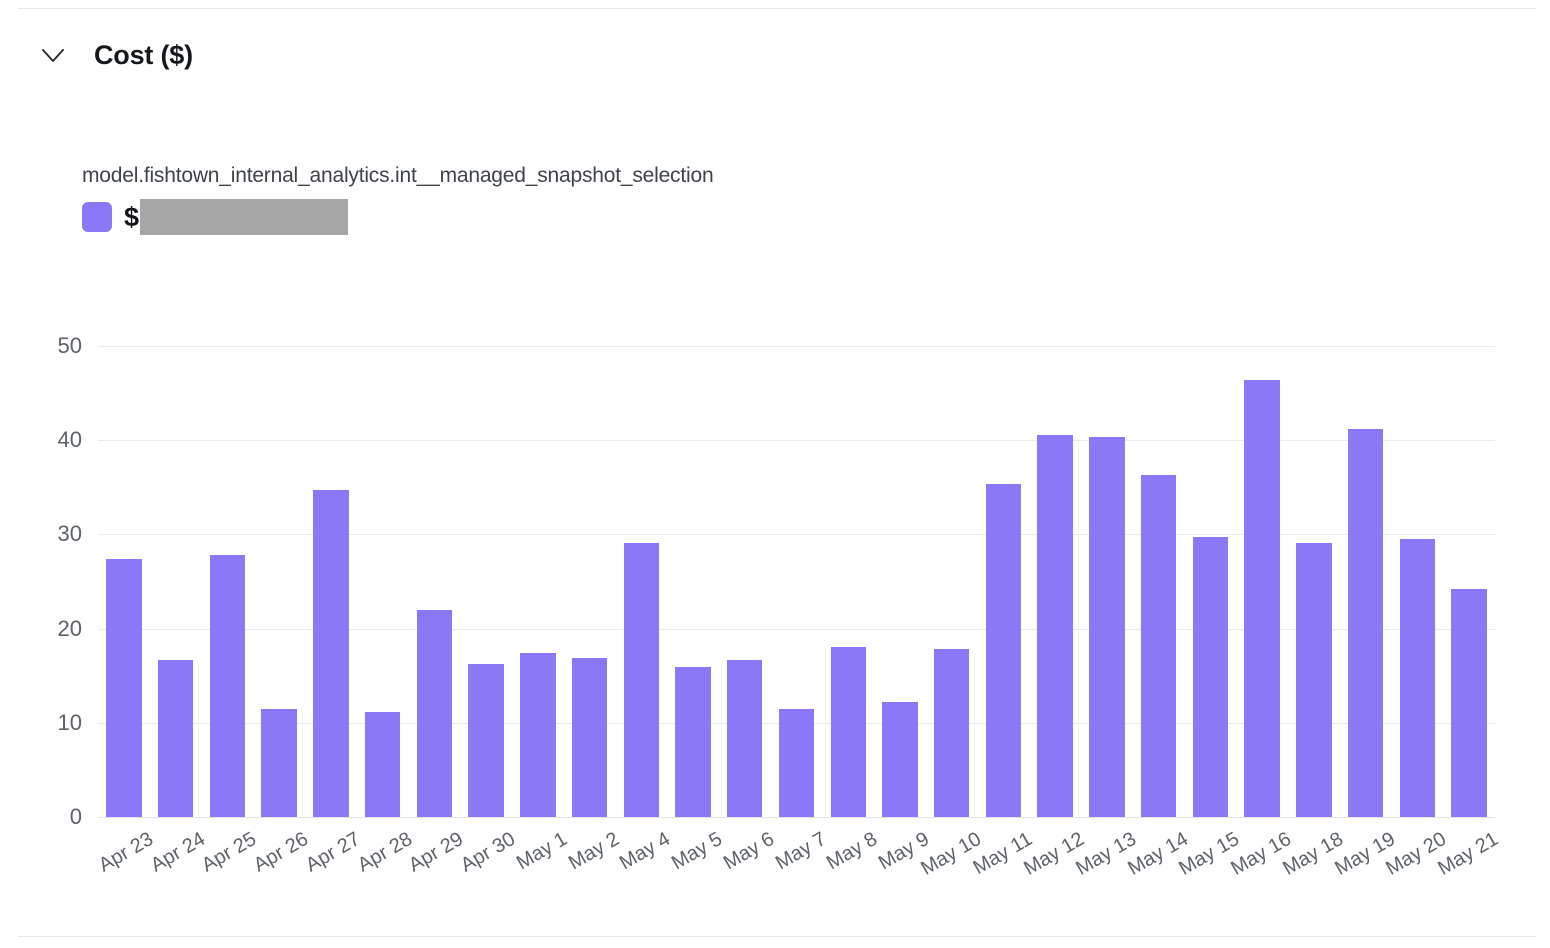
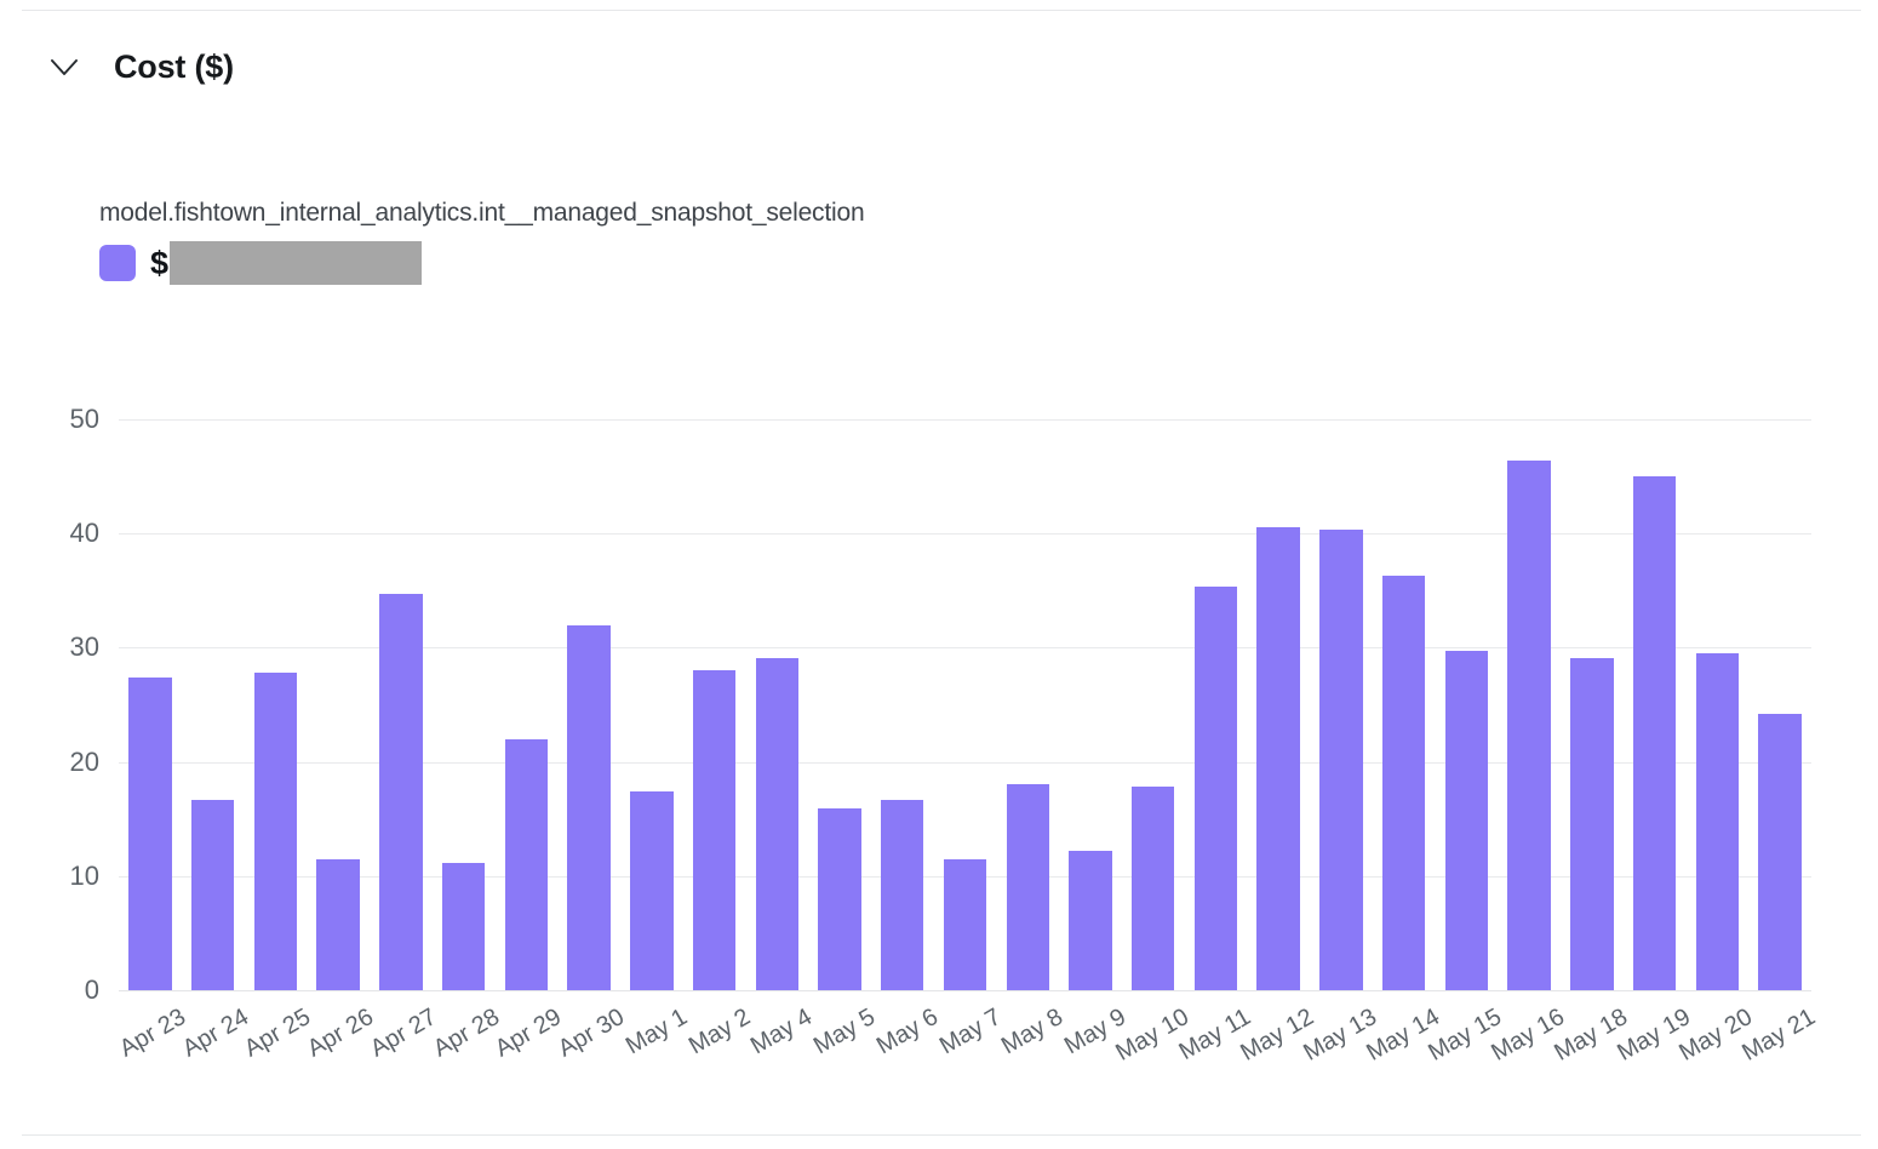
Apr 30: 16 -> 32
May 2: 17 -> 28
May 19: 41 -> 45
